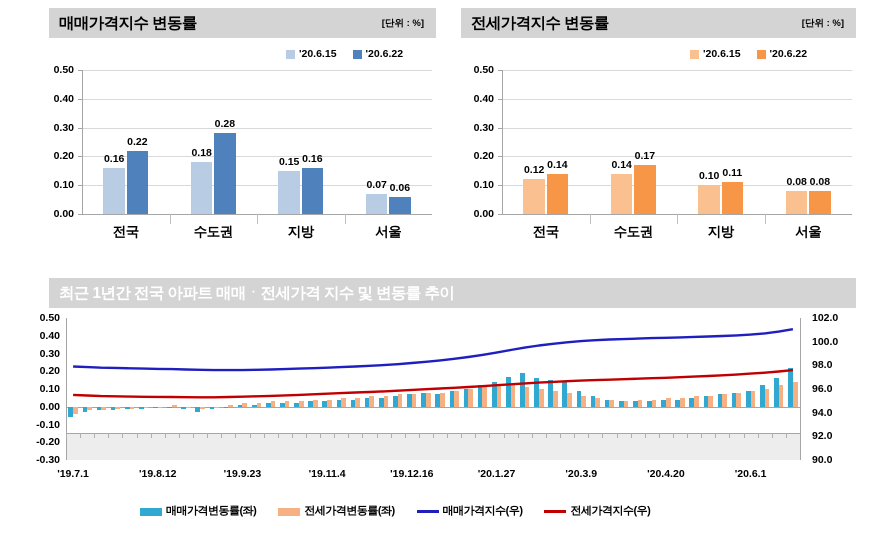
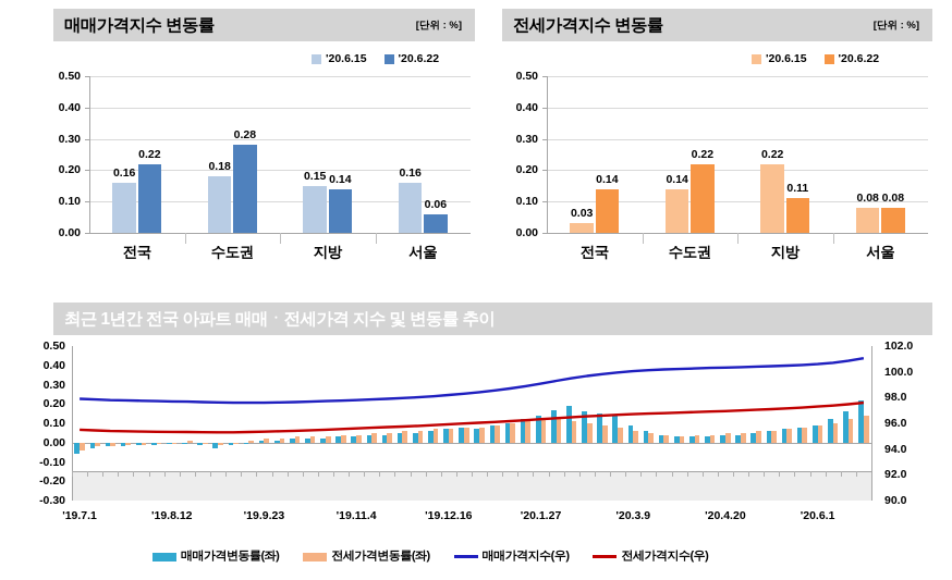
매매가격지수 변동률/'20.6.22/지방: 0.16 -> 0.14
매매가격지수 변동률/'20.6.15/서울: 0.07 -> 0.16
전세가격지수 변동률/'20.6.15/전국: 0.12 -> 0.03
전세가격지수 변동률/'20.6.22/수도권: 0.17 -> 0.22
전세가격지수 변동률/'20.6.15/지방: 0.10 -> 0.22
